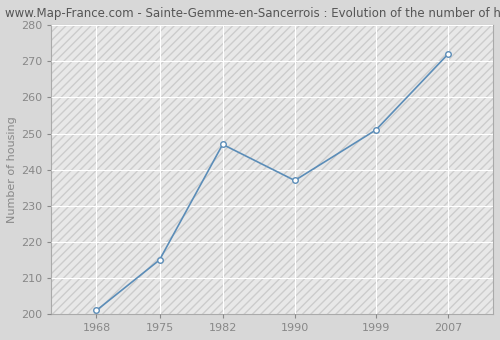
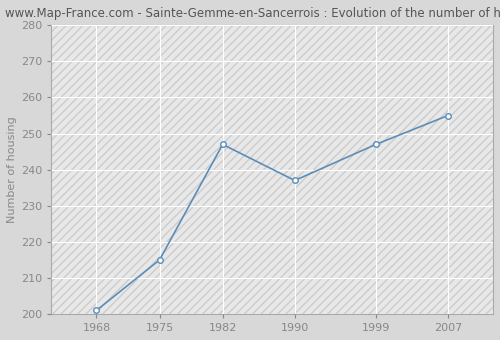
1999: 251 -> 247
2007: 272 -> 255
